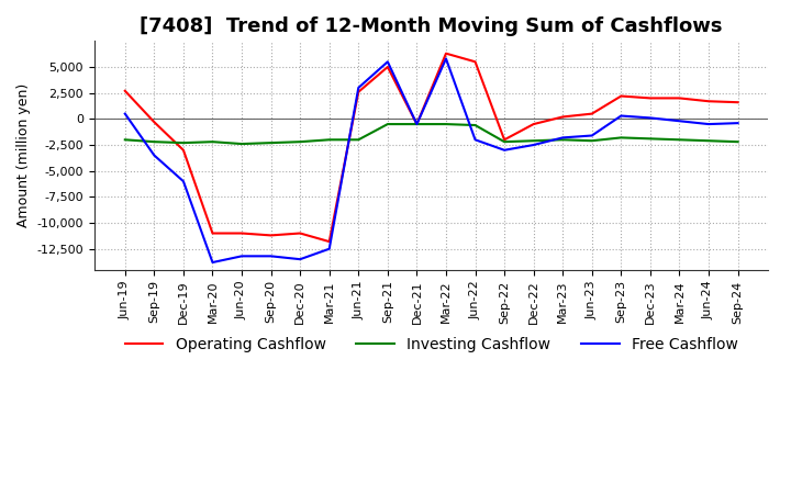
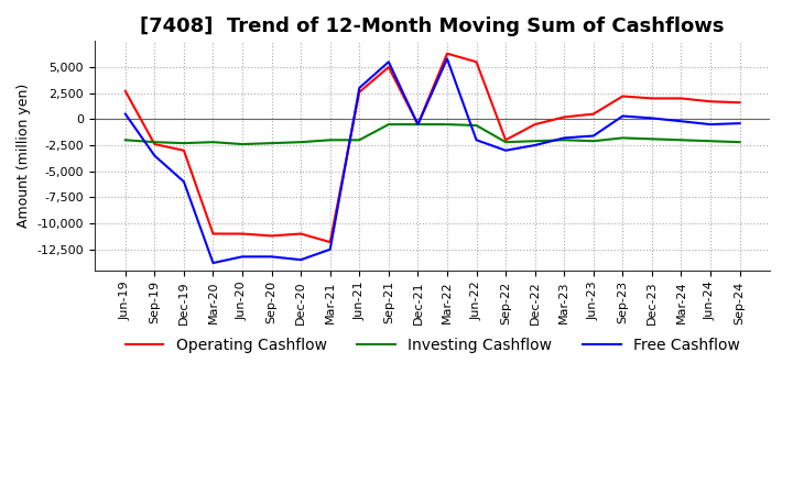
Operating Cashflow/Sep-19: -300 -> -2,400
